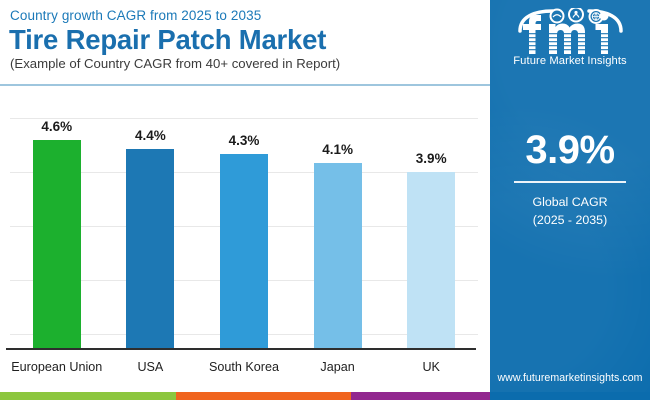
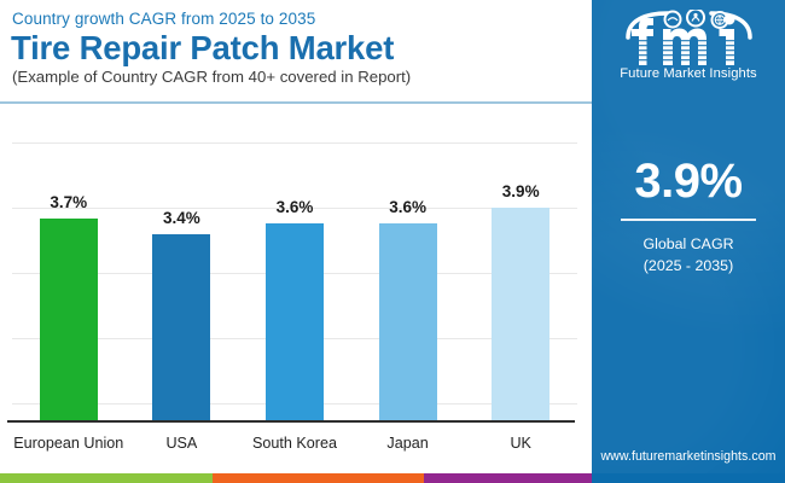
European Union: 4.6% -> 3.7%
USA: 4.4% -> 3.4%
South Korea: 4.3% -> 3.6%
Japan: 4.1% -> 3.6%
